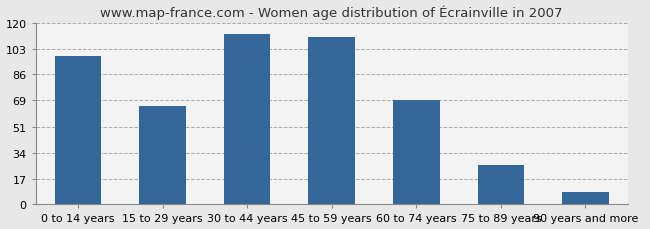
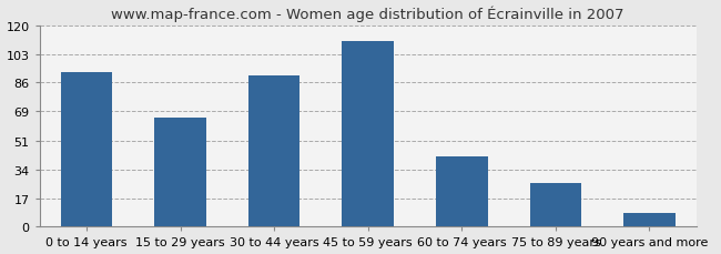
0 to 14 years: 98 -> 92
30 to 44 years: 113 -> 90
60 to 74 years: 69 -> 42
